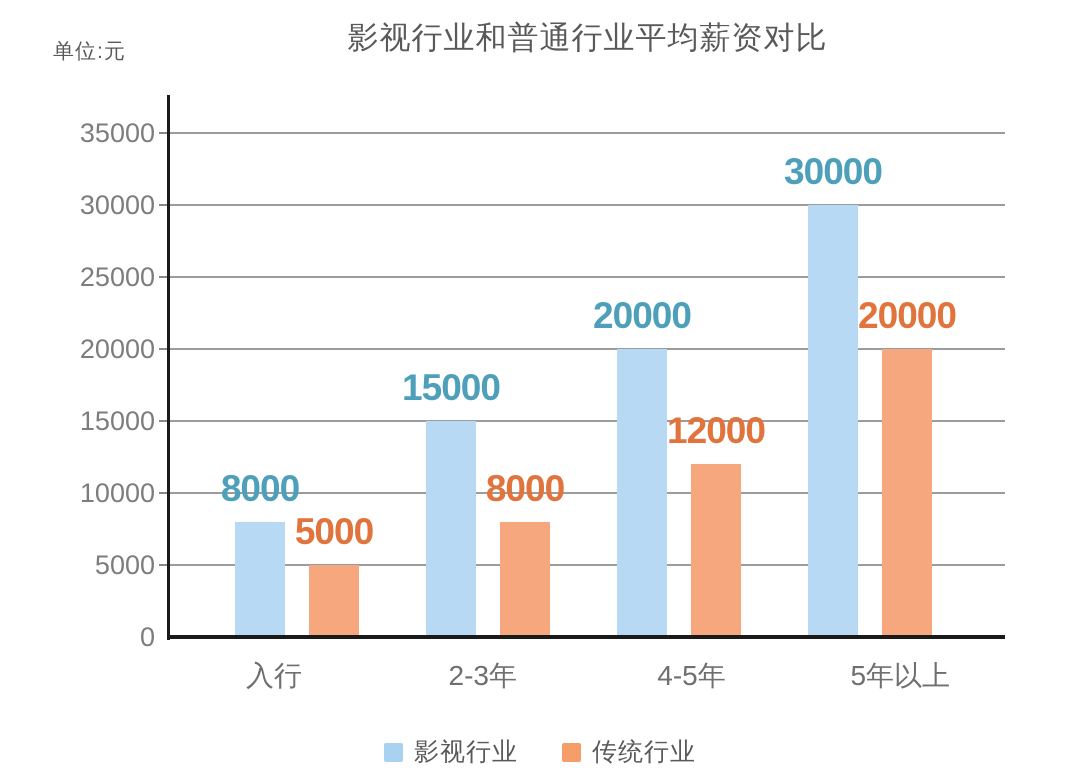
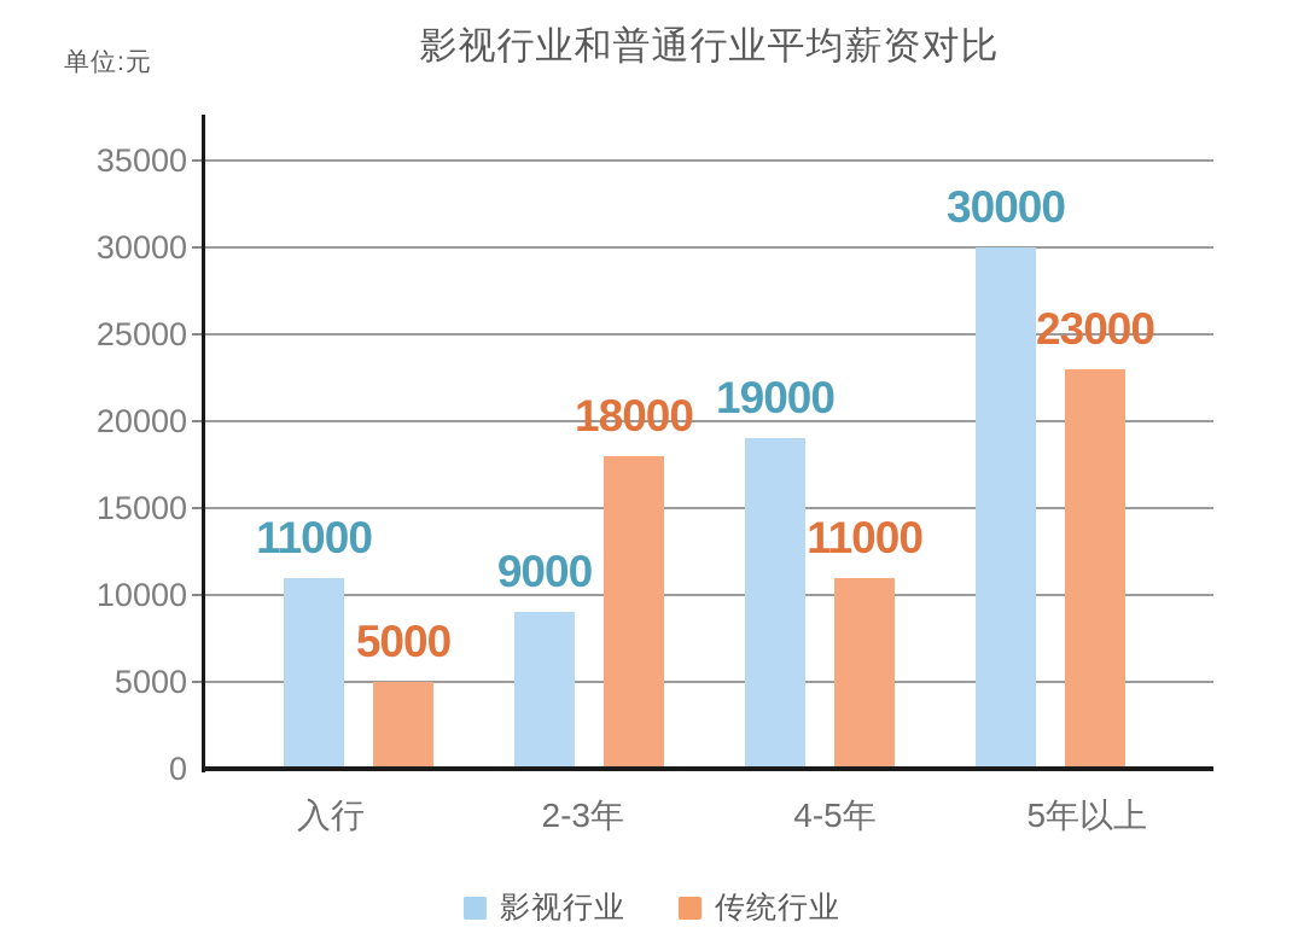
影视行业/入行: 8000 -> 11000
影视行业/2-3年: 15000 -> 9000
传统行业/2-3年: 8000 -> 18000
影视行业/4-5年: 20000 -> 19000
传统行业/4-5年: 12000 -> 11000
传统行业/5年以上: 20000 -> 23000
